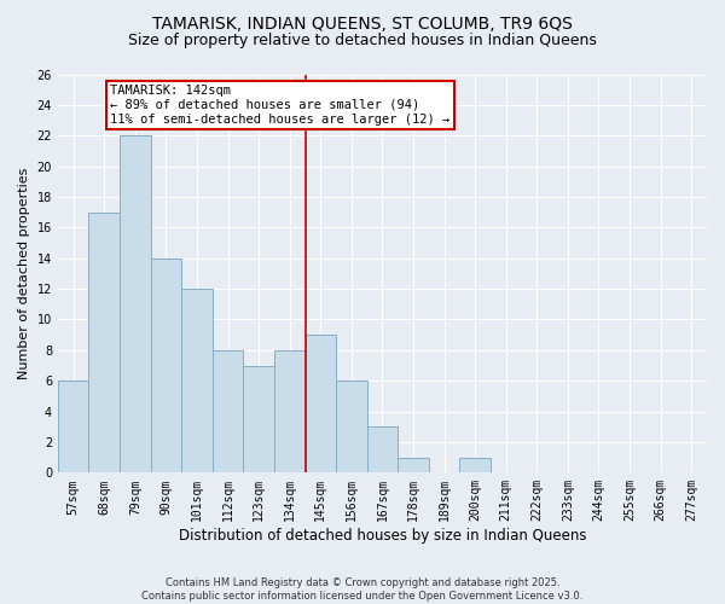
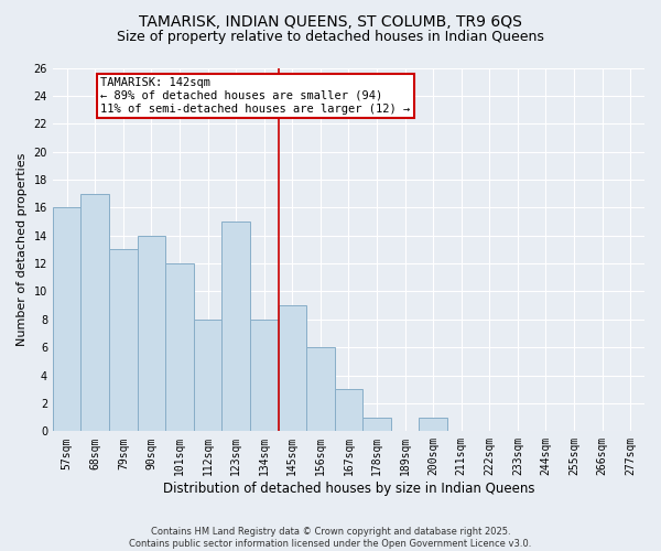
57sqm: 6 -> 16
79sqm: 22 -> 13
123sqm: 7 -> 15
